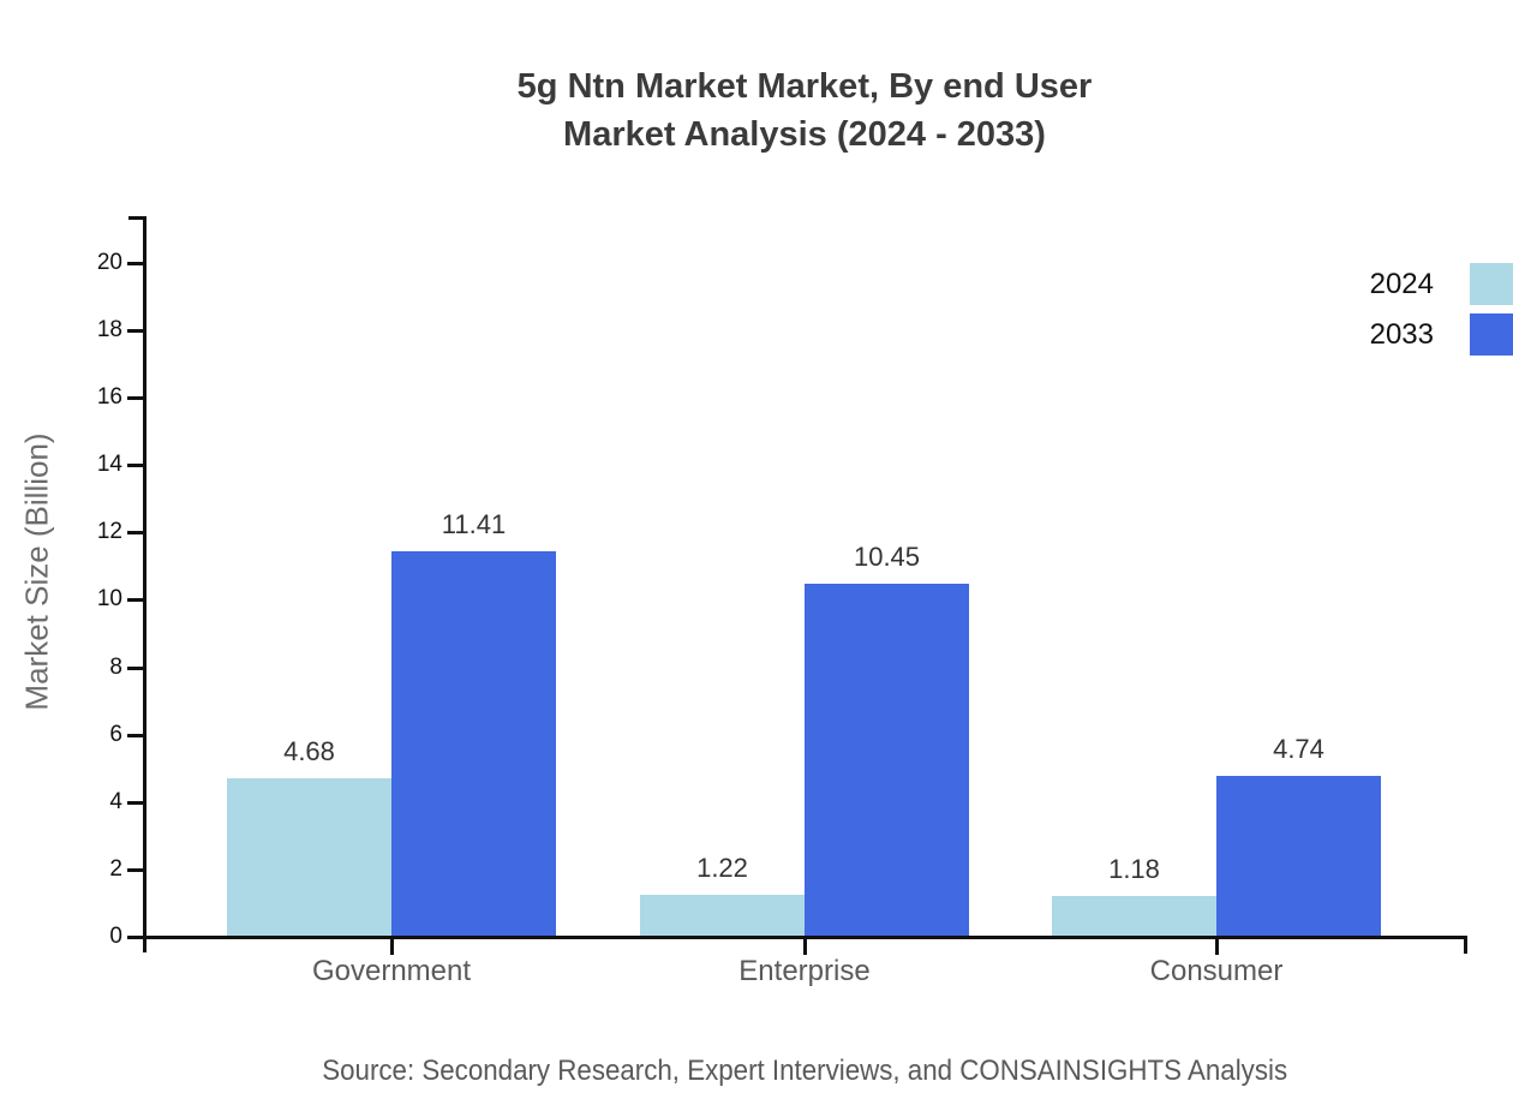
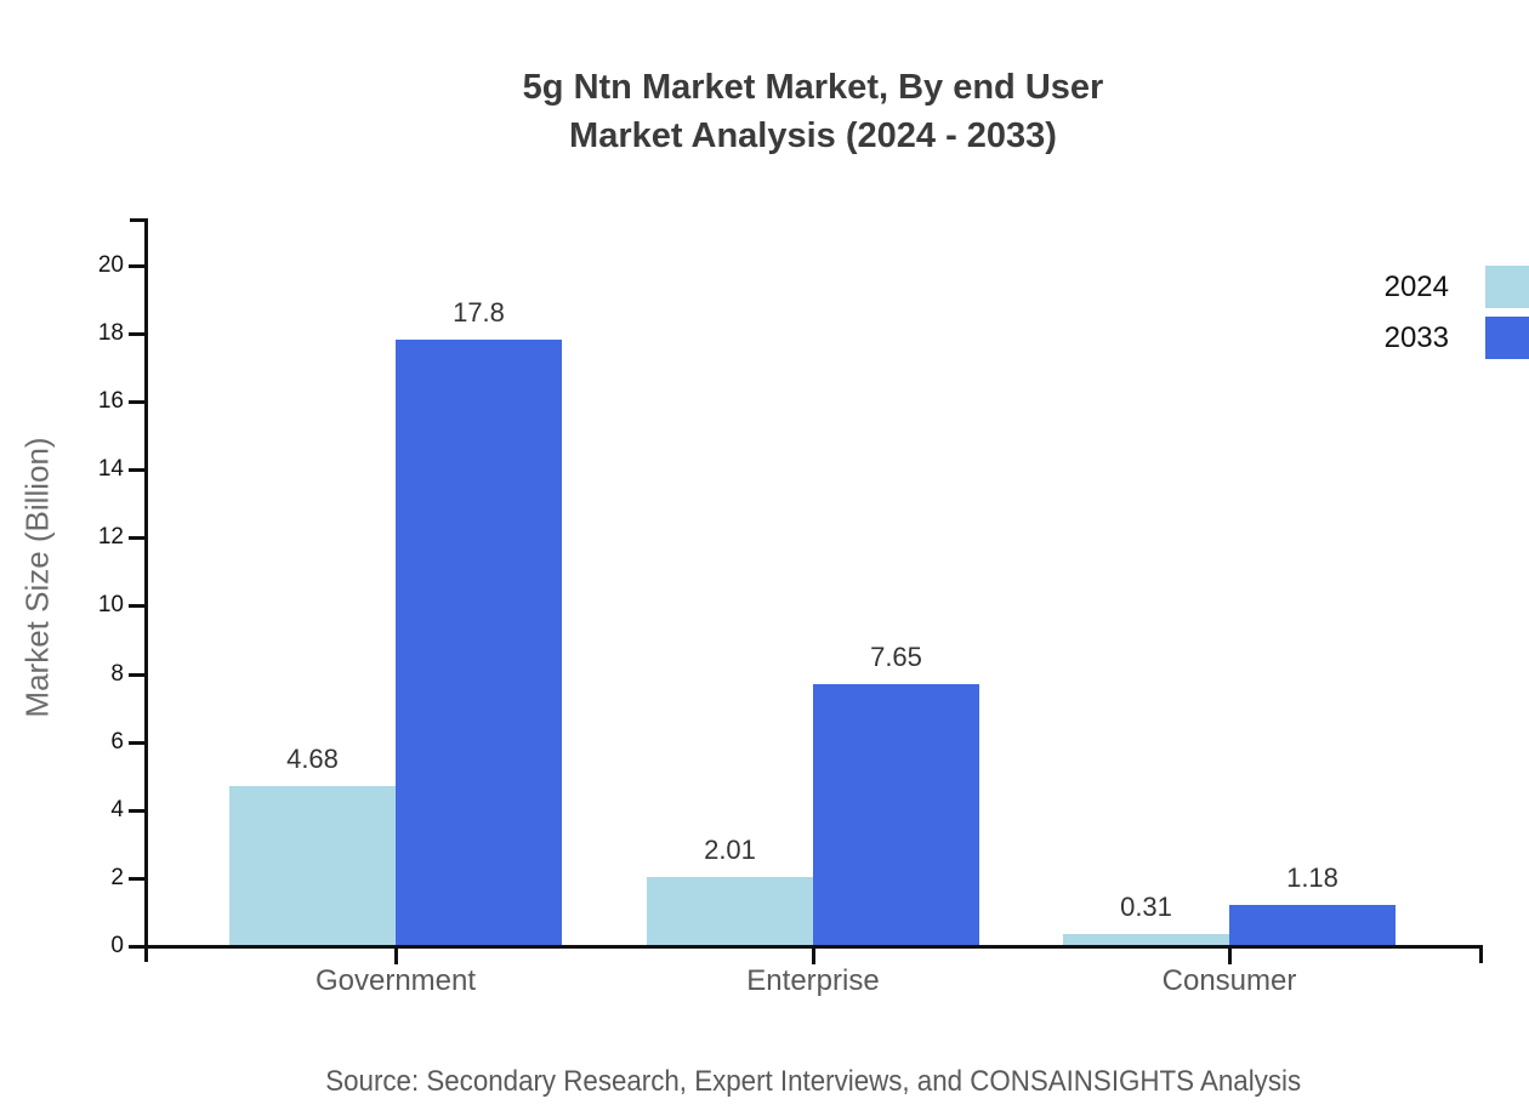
2033/Government: 11.41 -> 17.8
2024/Enterprise: 1.22 -> 2.01
2033/Enterprise: 10.45 -> 7.65
2024/Consumer: 1.18 -> 0.31
2033/Consumer: 4.74 -> 1.18
